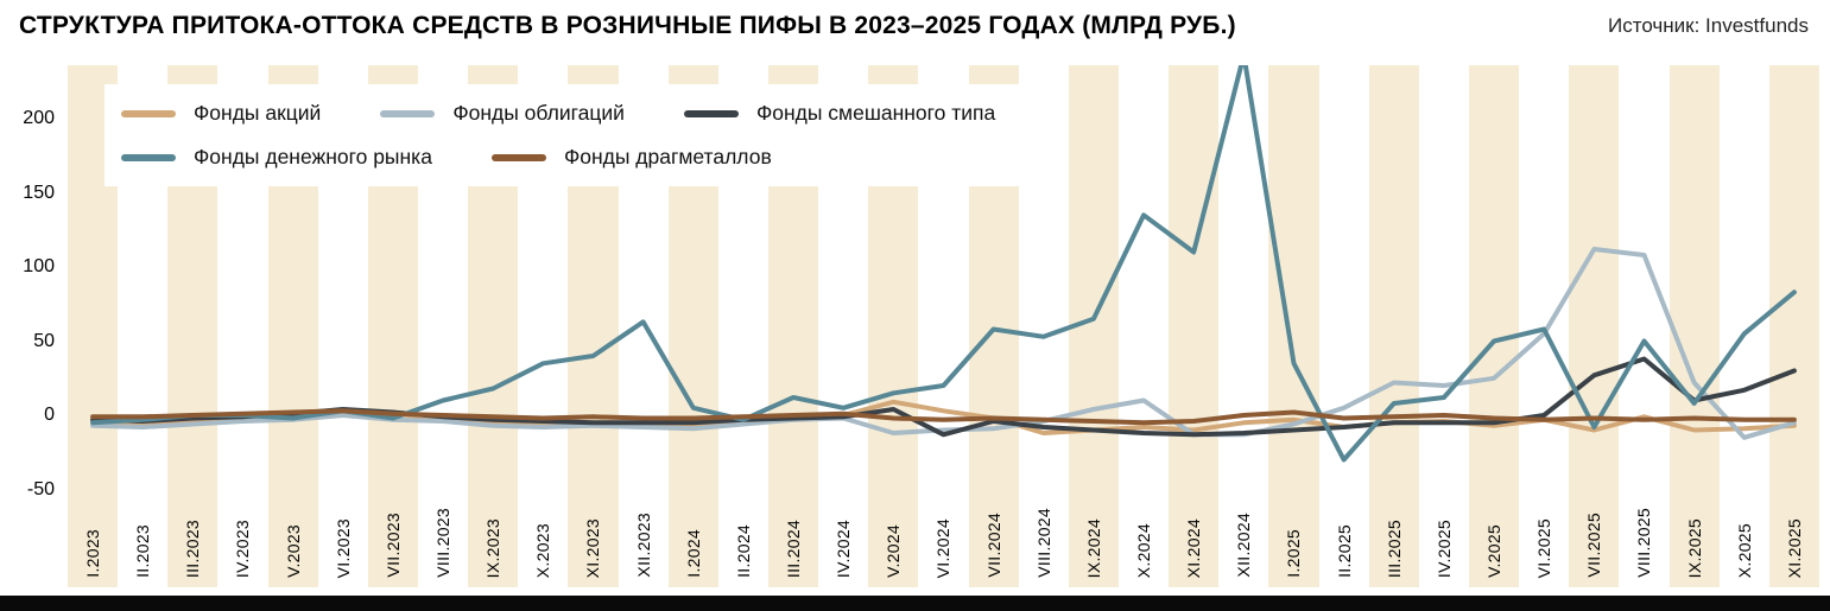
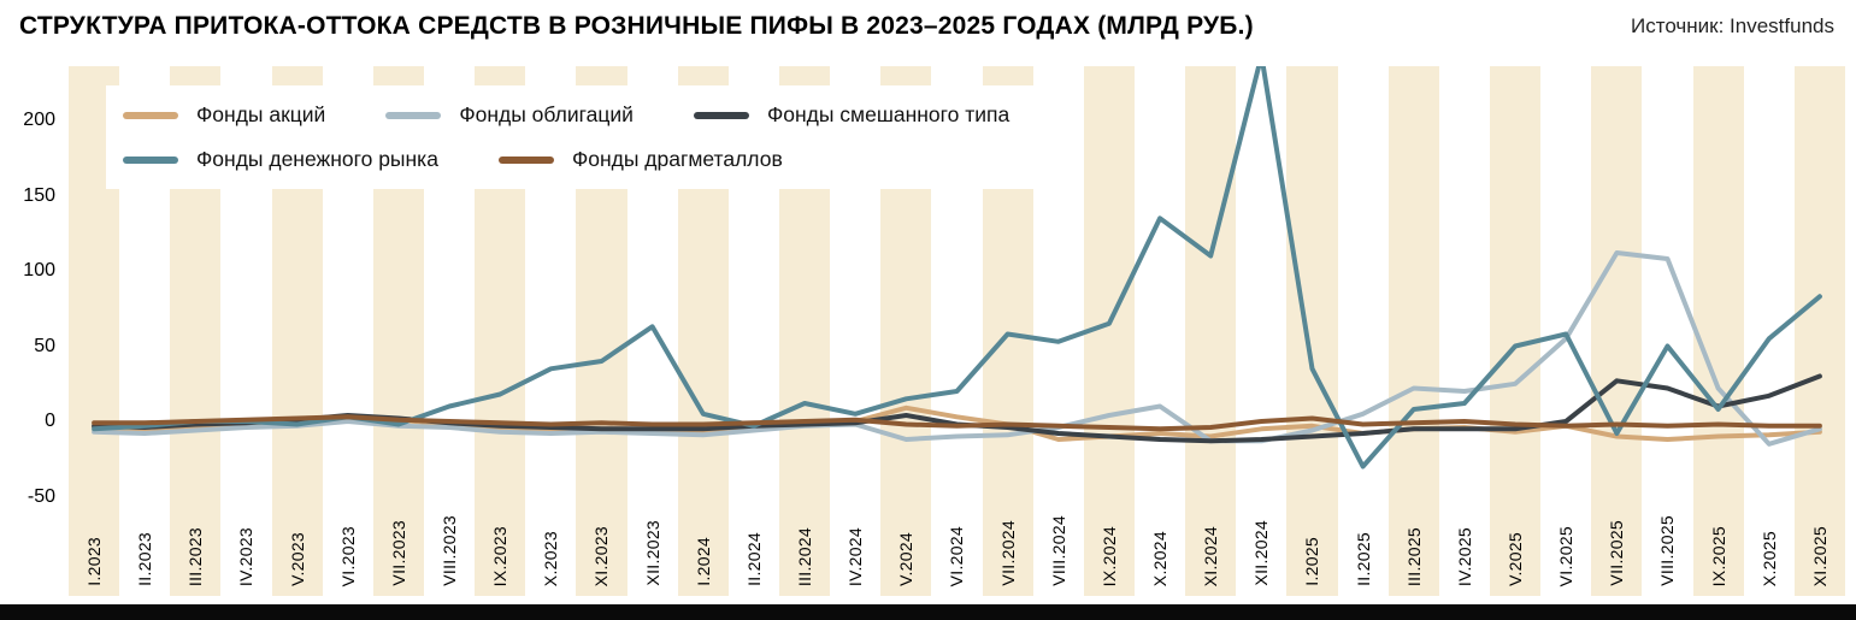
Фонды смешанного типа/VI.2024: -13 -> -2
Фонды акций/VIII.2025: -1 -> -12
Фонды смешанного типа/VIII.2025: 38 -> 22
